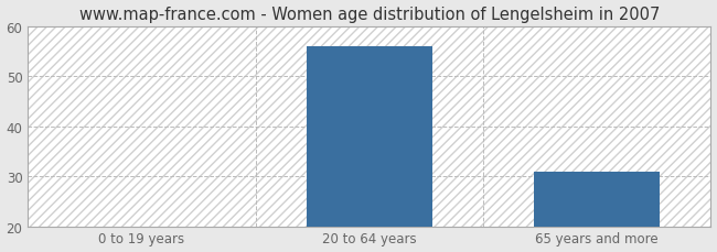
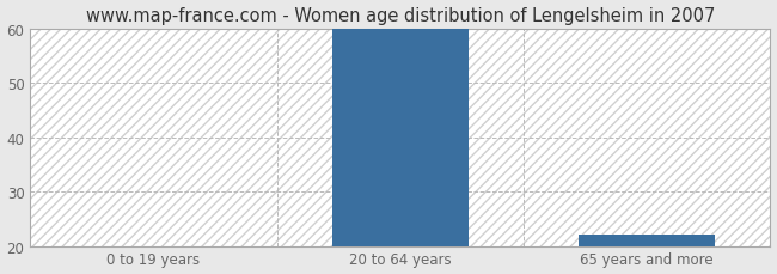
20 to 64 years: 56 -> 60
65 years and more: 31 -> 22
